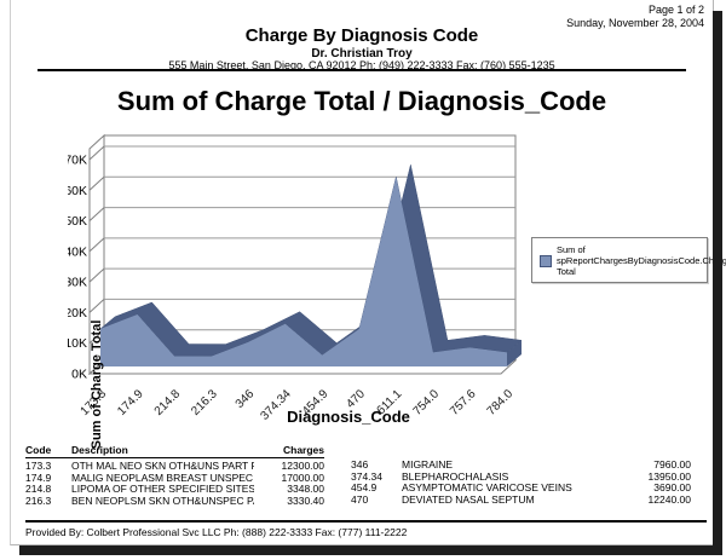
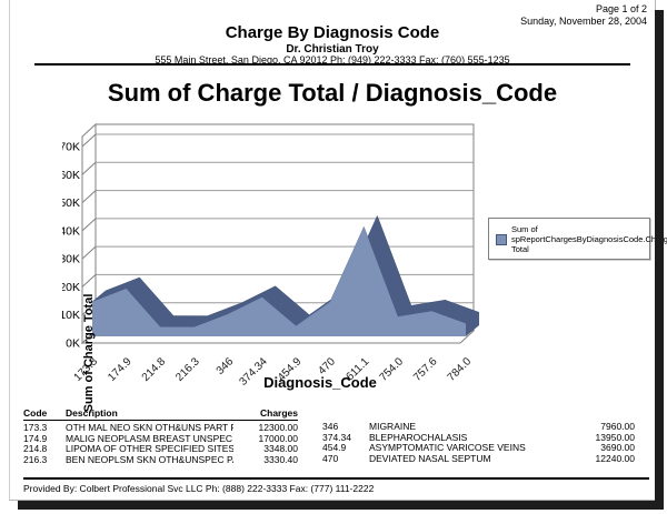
611.1: 62K -> 39K
754.0: 5K -> 7K
757.6: 6K -> 9K
